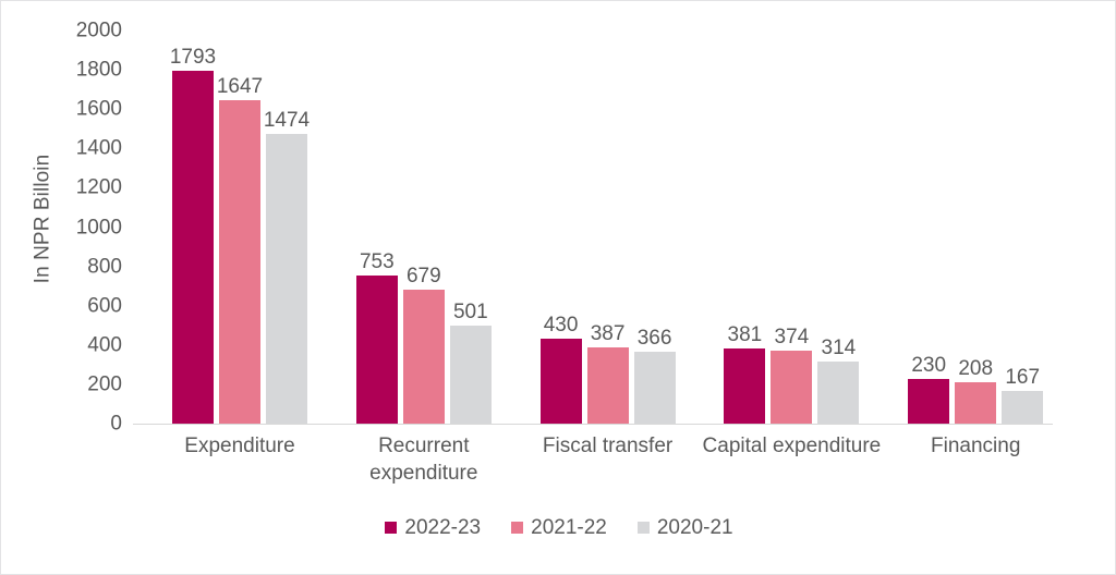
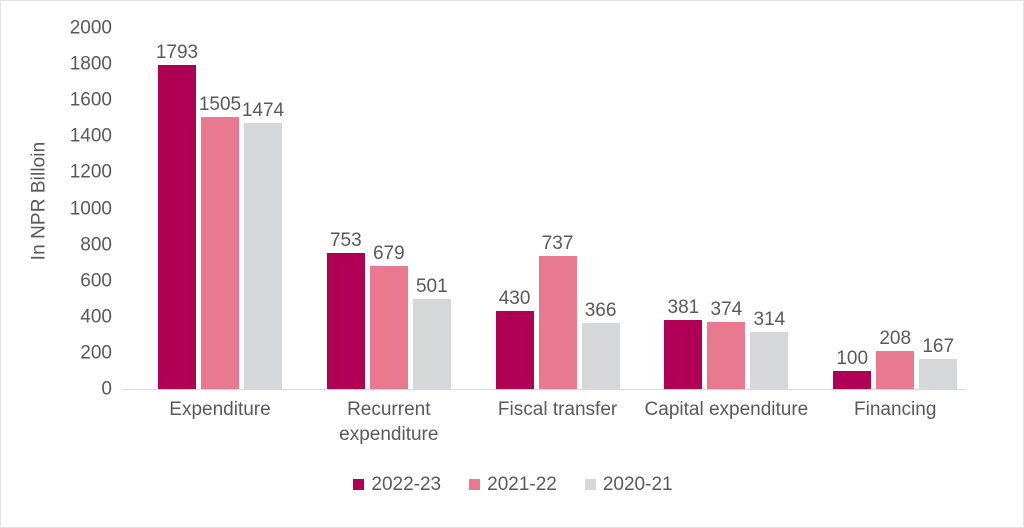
2021-22/Expenditure: 1647 -> 1505
2021-22/Fiscal transfer: 387 -> 737
2022-23/Financing: 230 -> 100
